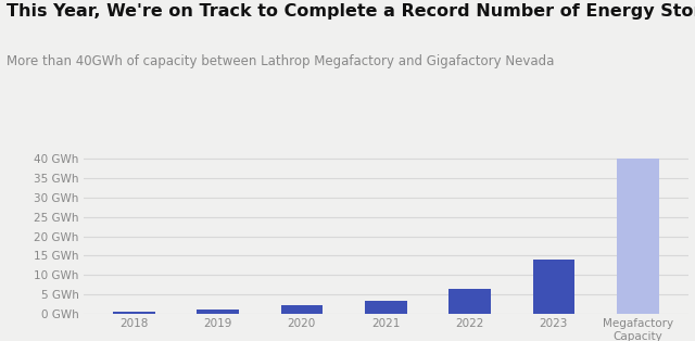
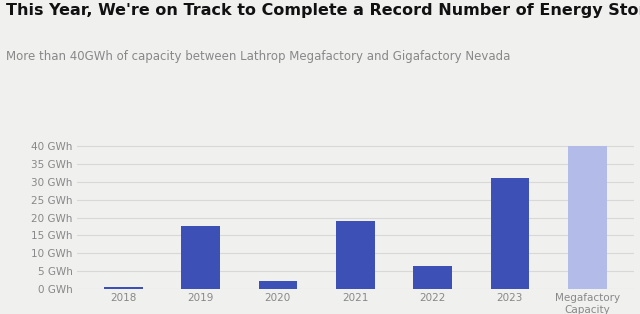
2019: 1.1 GWh -> 17.5 GWh
2021: 3.2 GWh -> 19.0 GWh
2023: 14.0 GWh -> 31.0 GWh
